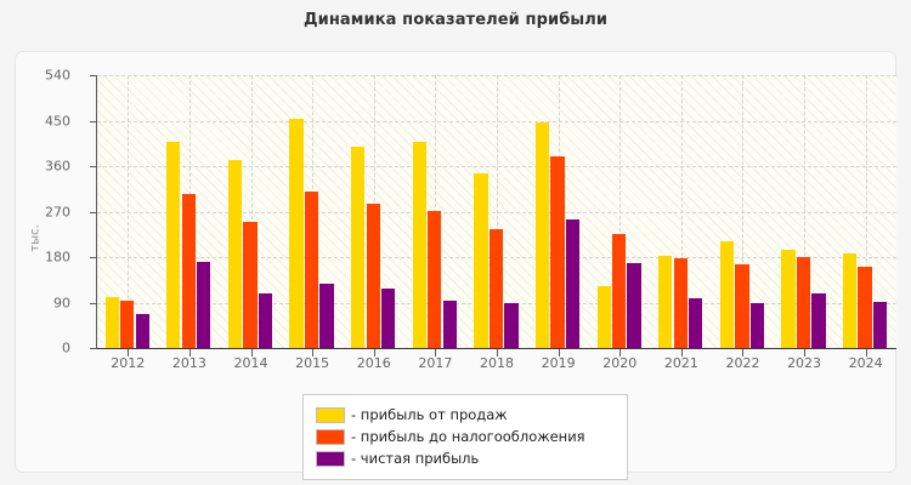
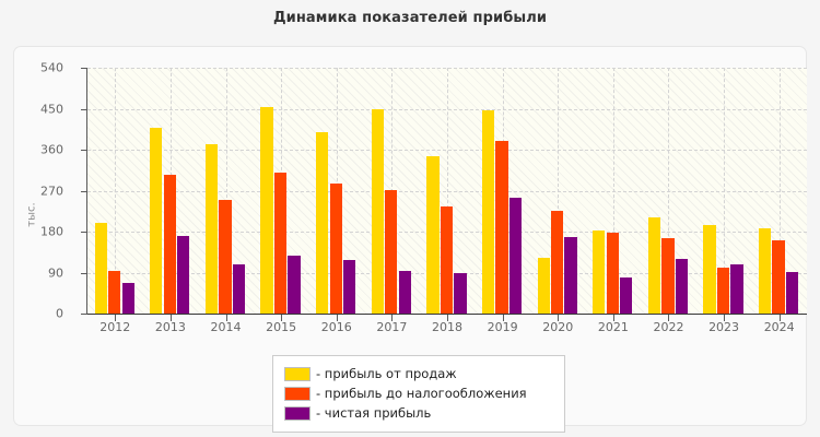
- прибыль от продаж/2012: 100 -> 200
- прибыль от продаж/2017: 410 -> 450
- чистая прибыль/2021: 100 -> 80
- чистая прибыль/2022: 90 -> 120
- прибыль до налогообложения/2023: 180 -> 100
